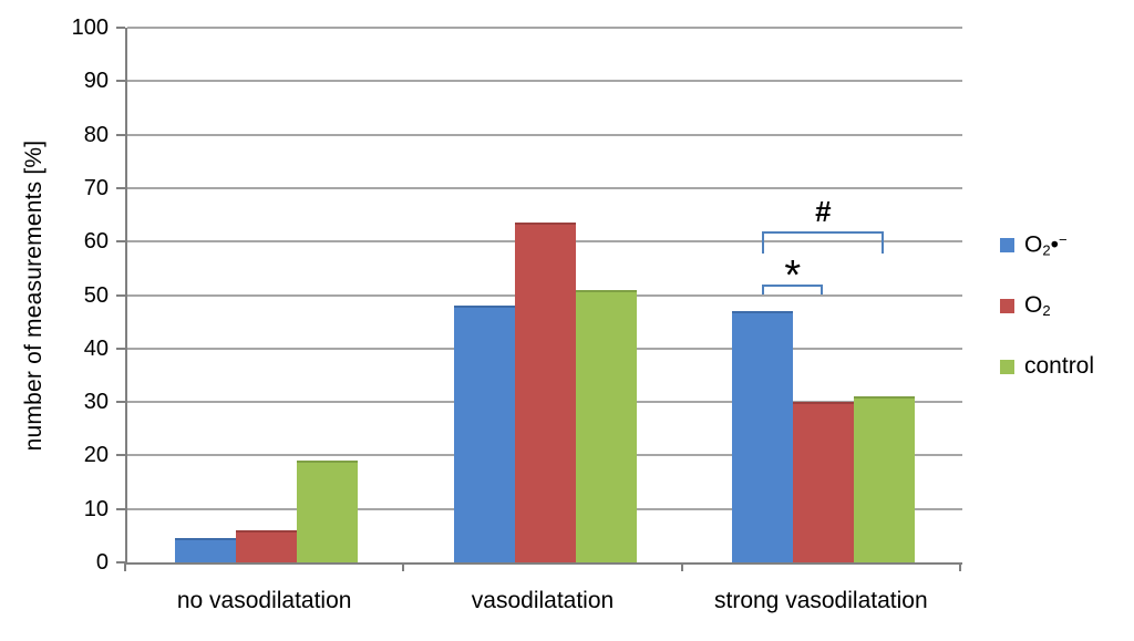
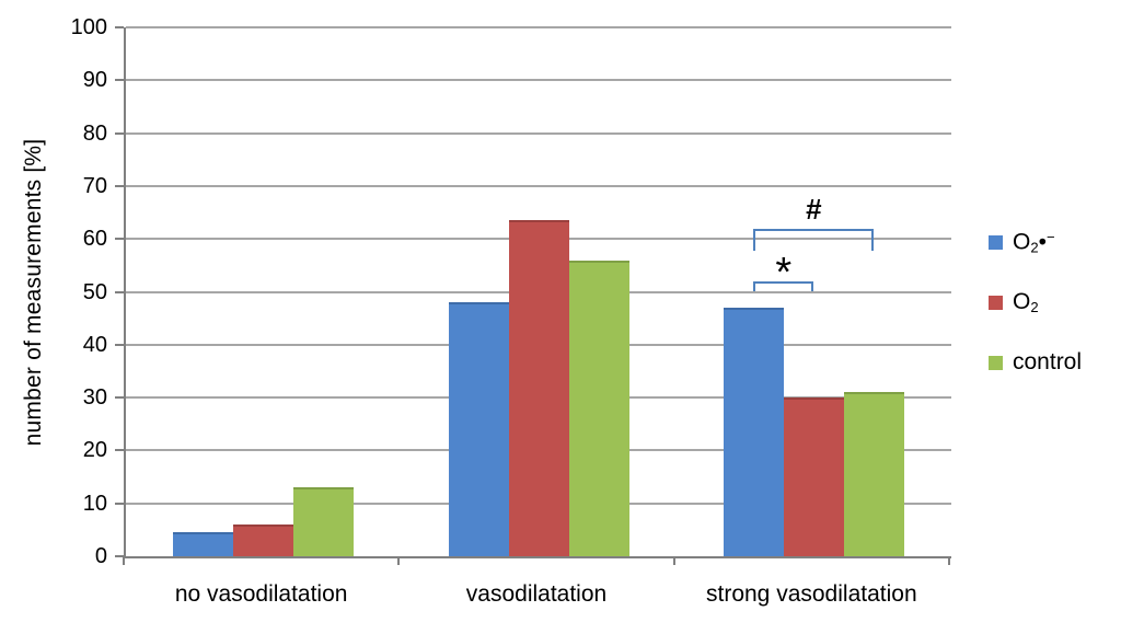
control/no vasodilatation: 19 -> 13
control/vasodilatation: 51 -> 56
